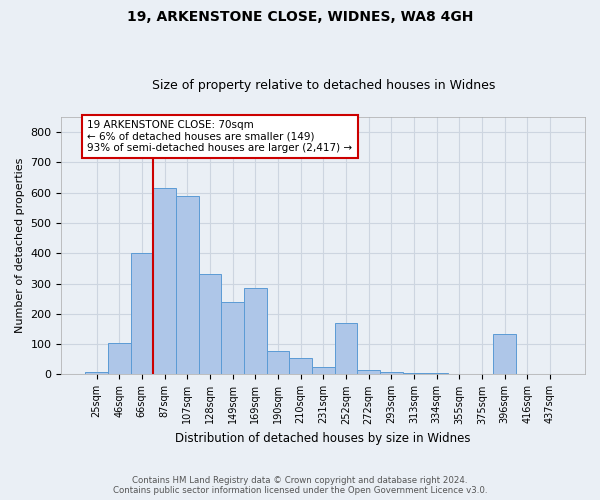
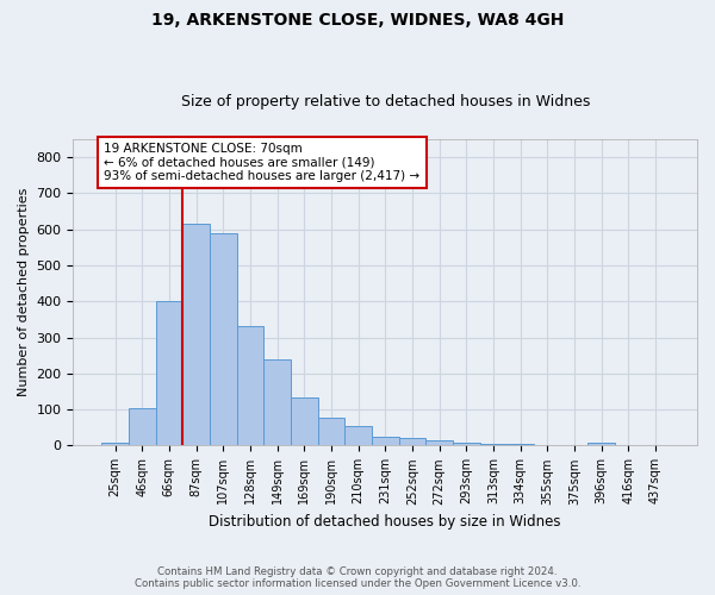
169sqm: 285 -> 135
252sqm: 170 -> 20
396sqm: 135 -> 8
